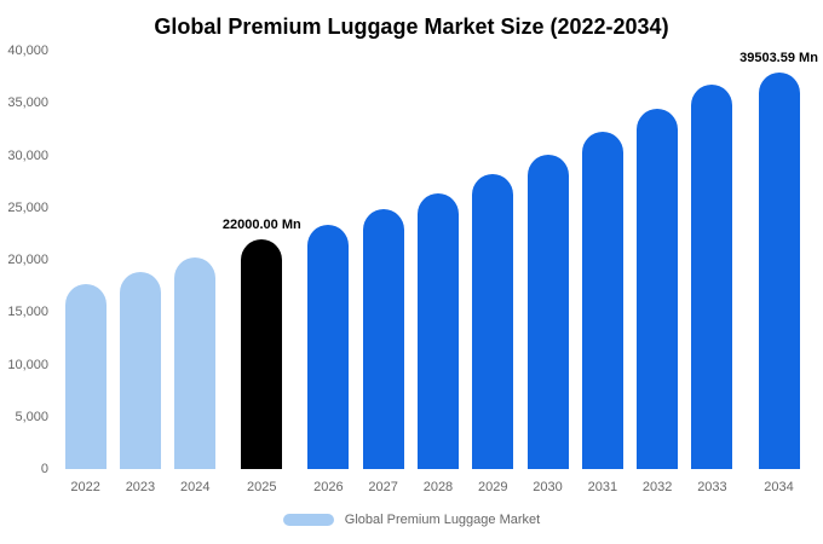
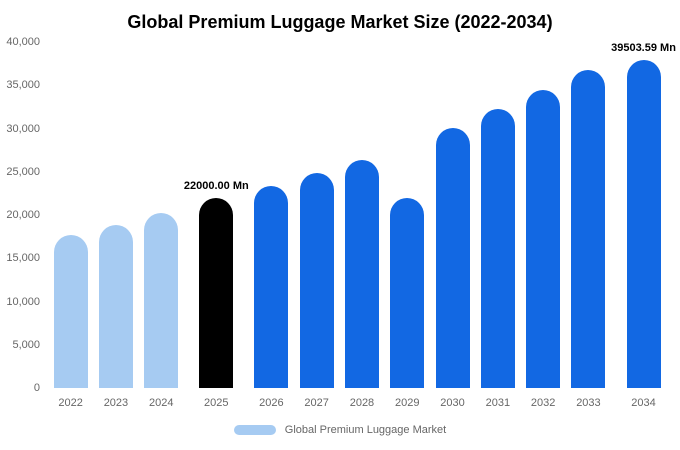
2029: 28000 -> 22000
